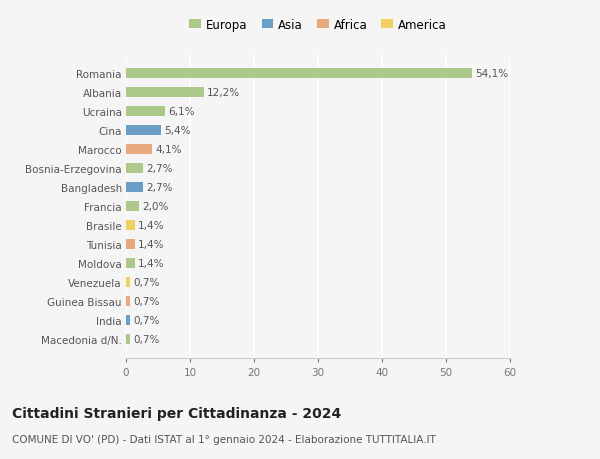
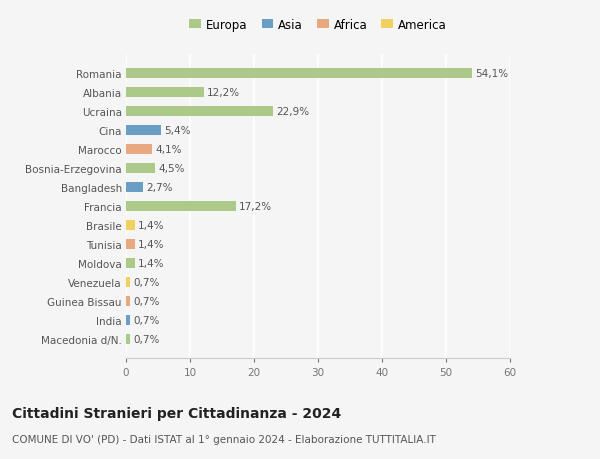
Ucraina: 6,1% -> 22,9%
Bosnia-Erzegovina: 2,7% -> 4,5%
Francia: 2,0% -> 17,2%
